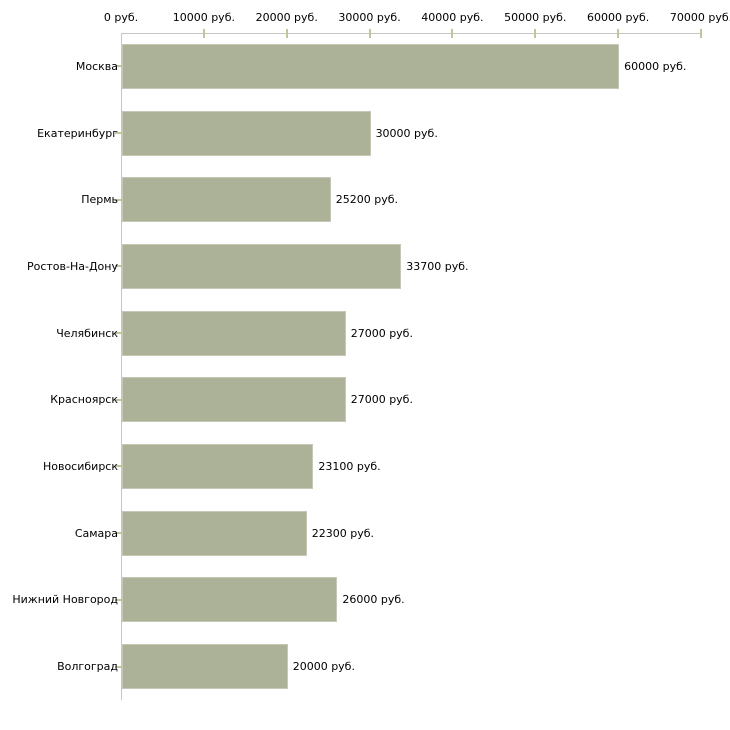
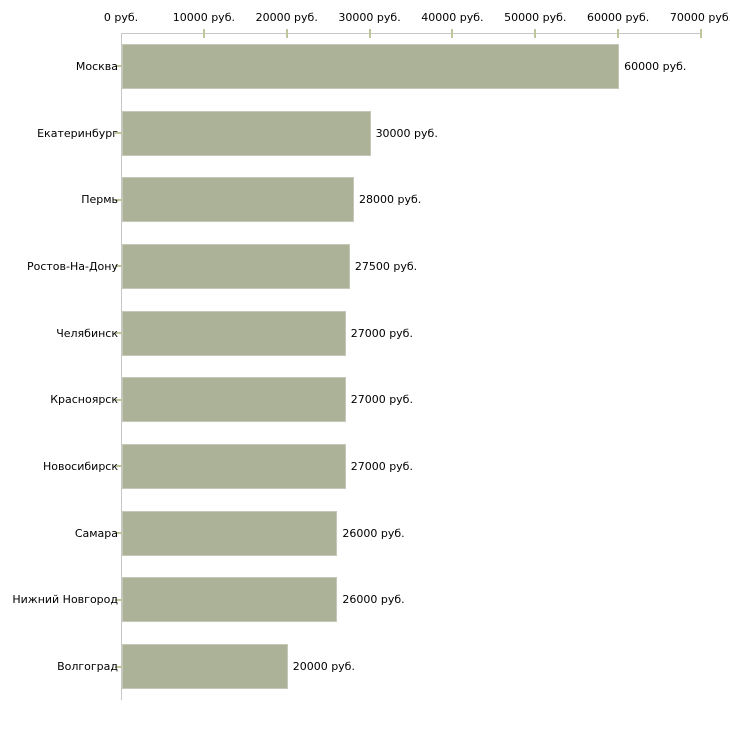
Пермь: 25200 -> 28000
Ростов-На-Дону: 33700 -> 27500
Новосибирск: 23100 -> 27000
Самара: 22300 -> 26000
